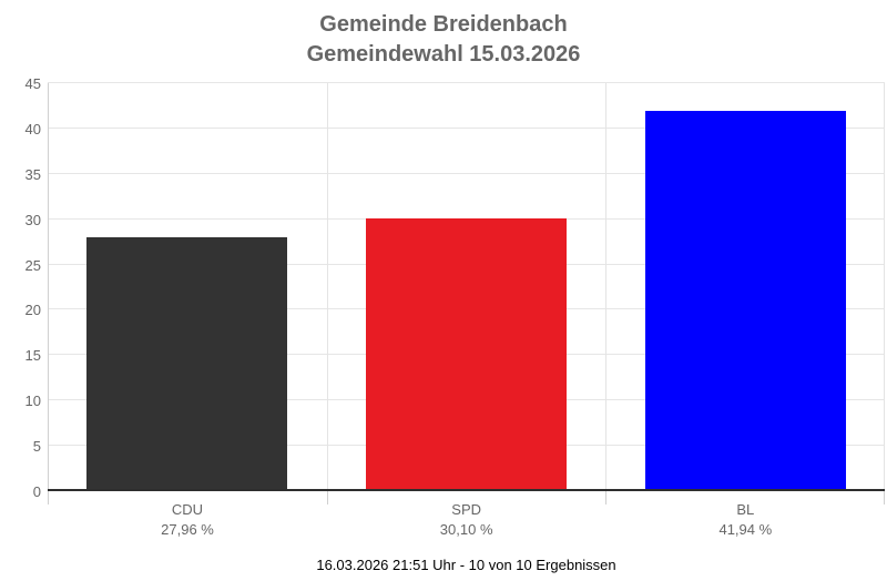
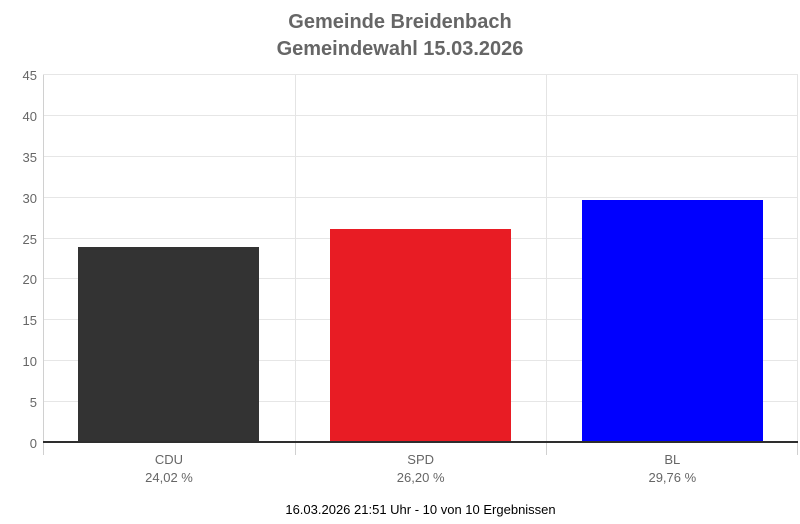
CDU: 27,96 -> 24,02
SPD: 30,10 -> 26,20
BL: 41,94 -> 29,76
